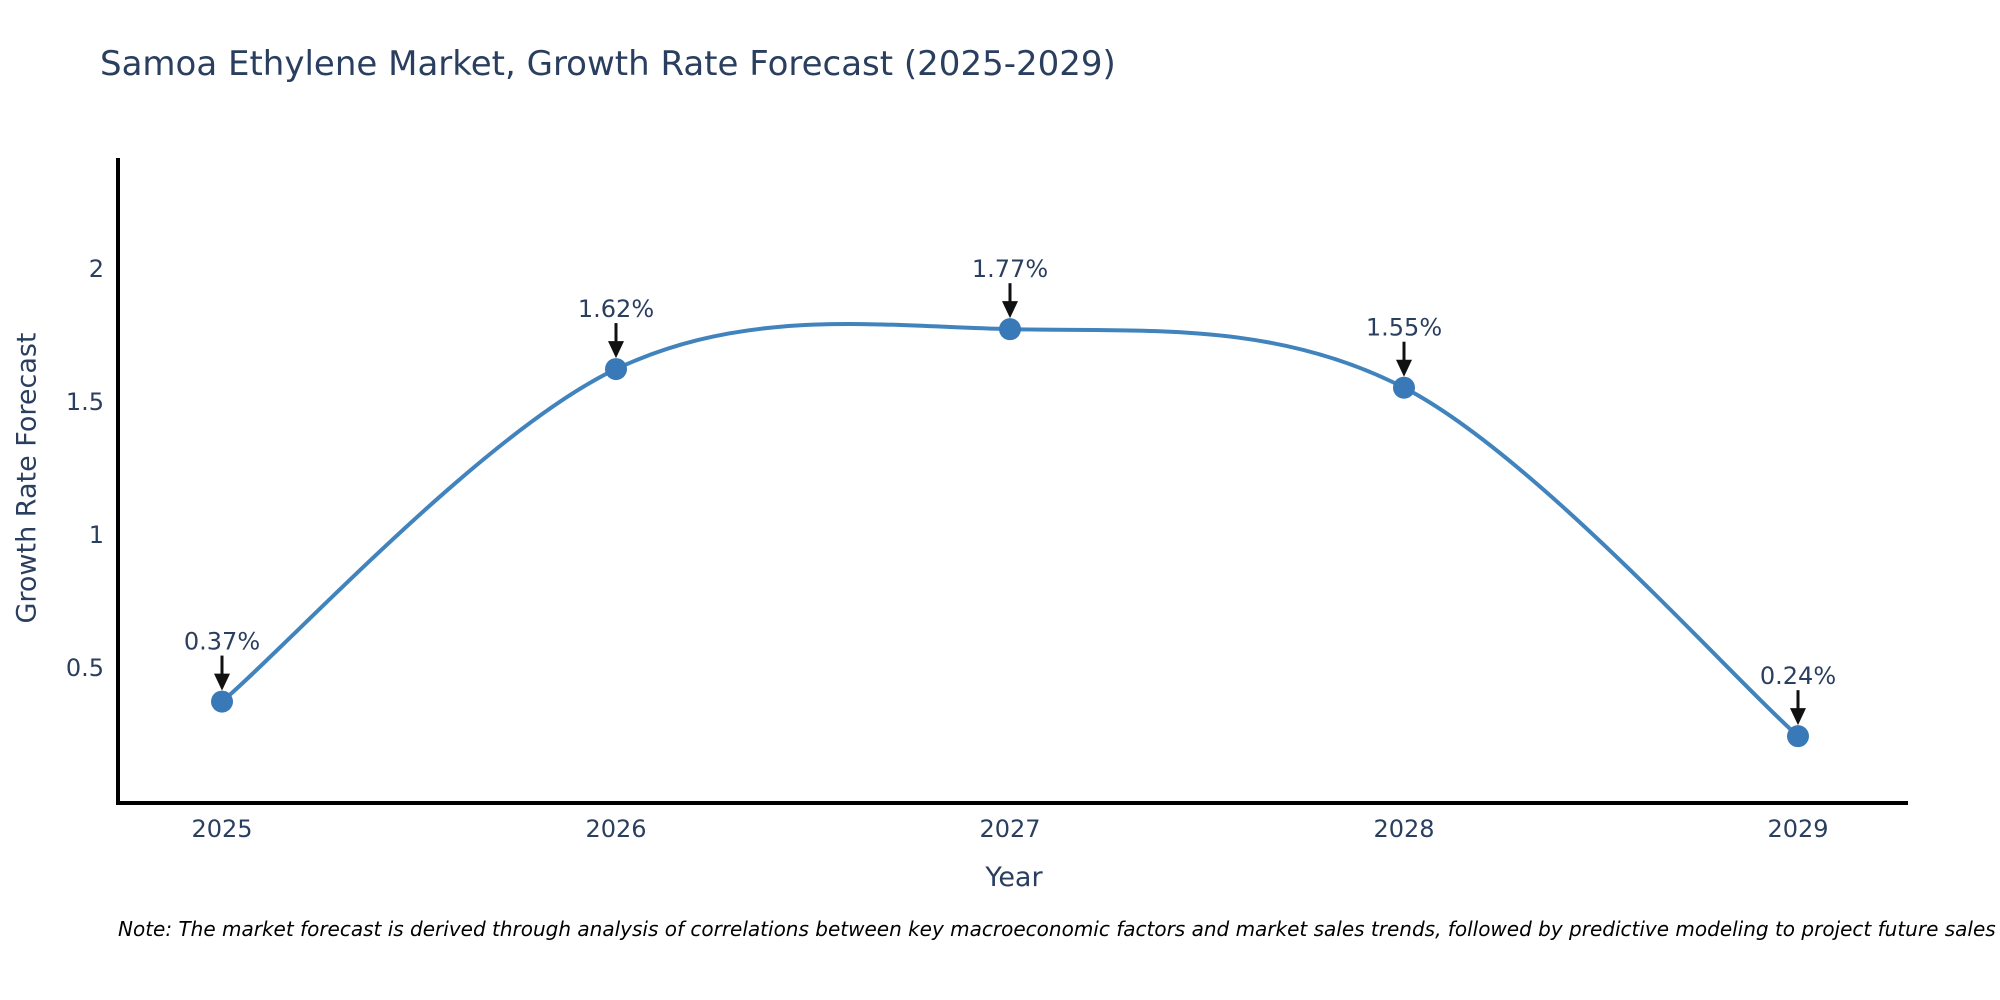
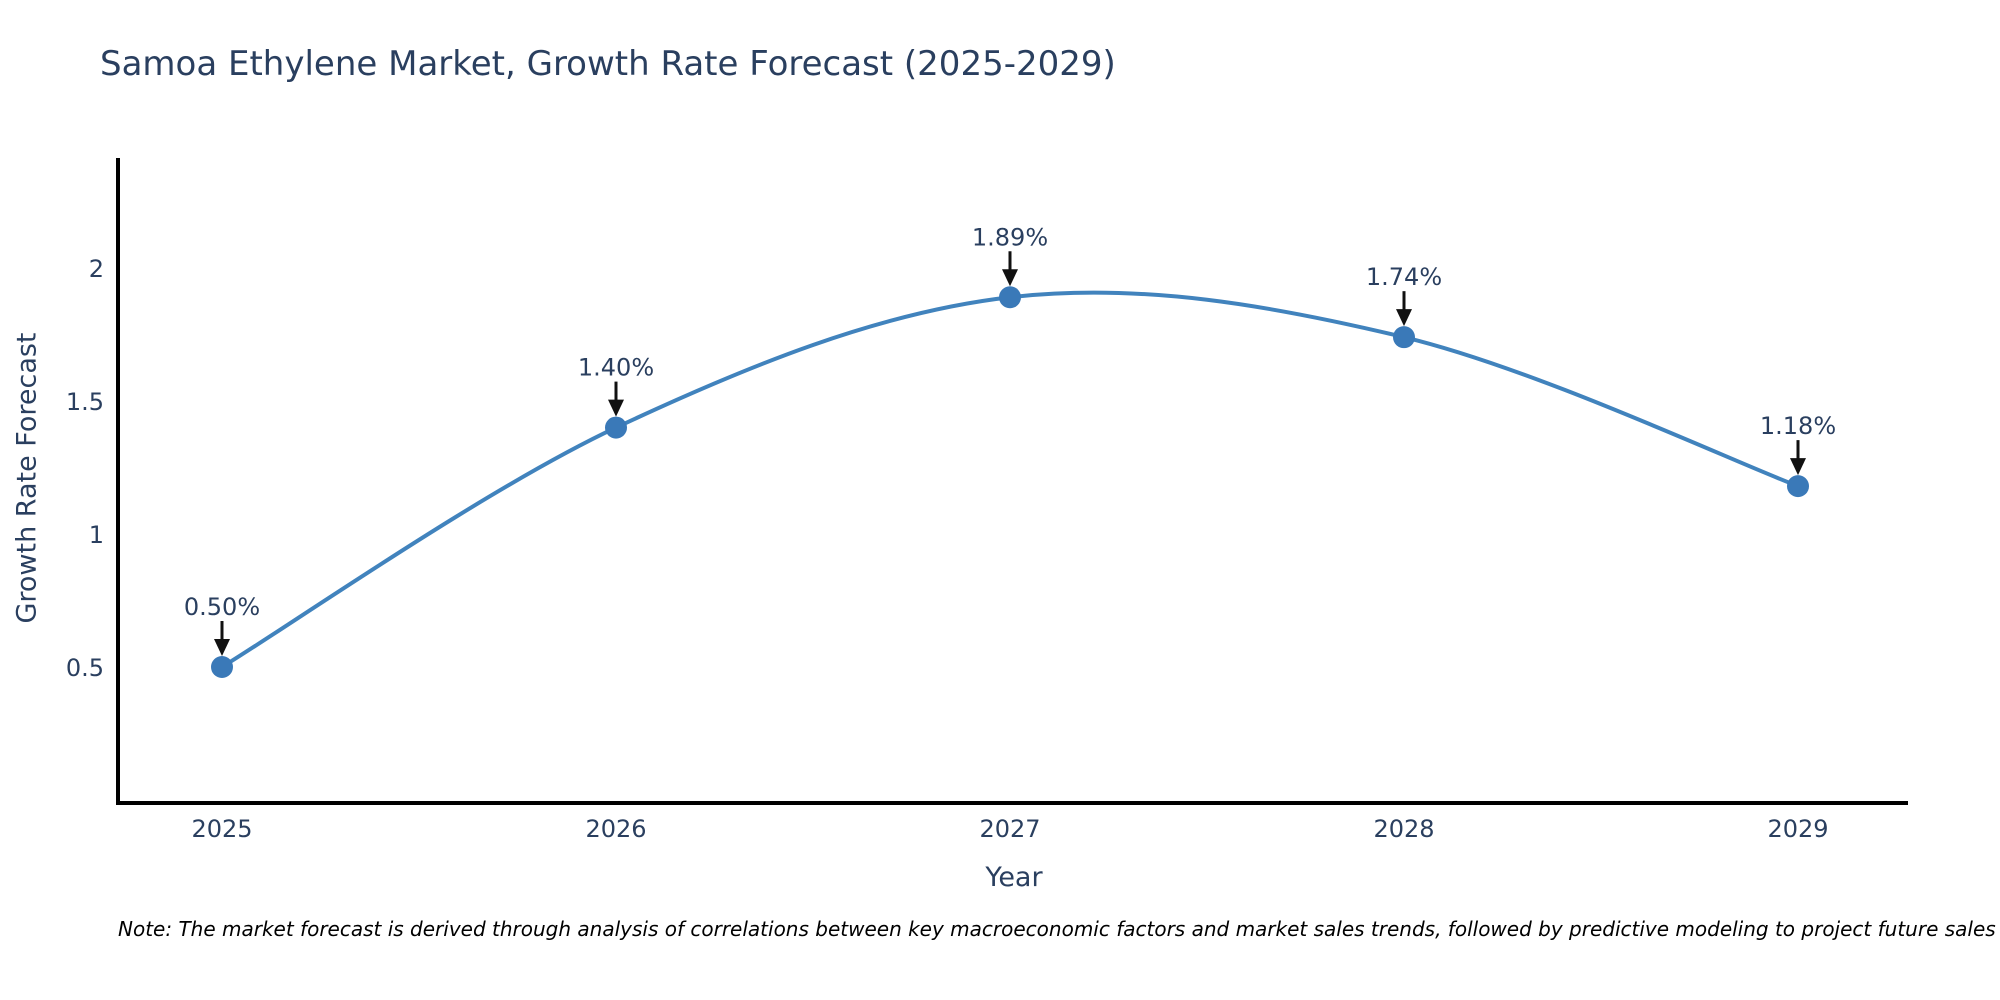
2025: 0.37% -> 0.50%
2026: 1.62% -> 1.40%
2027: 1.77% -> 1.89%
2028: 1.55% -> 1.74%
2029: 0.24% -> 1.18%
